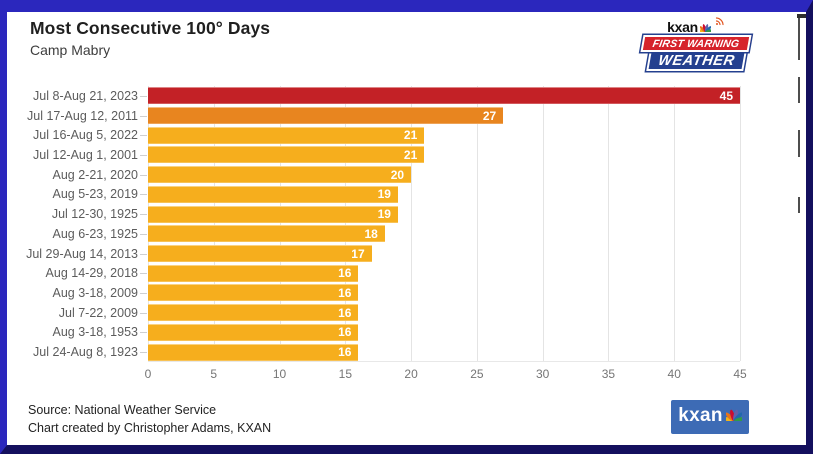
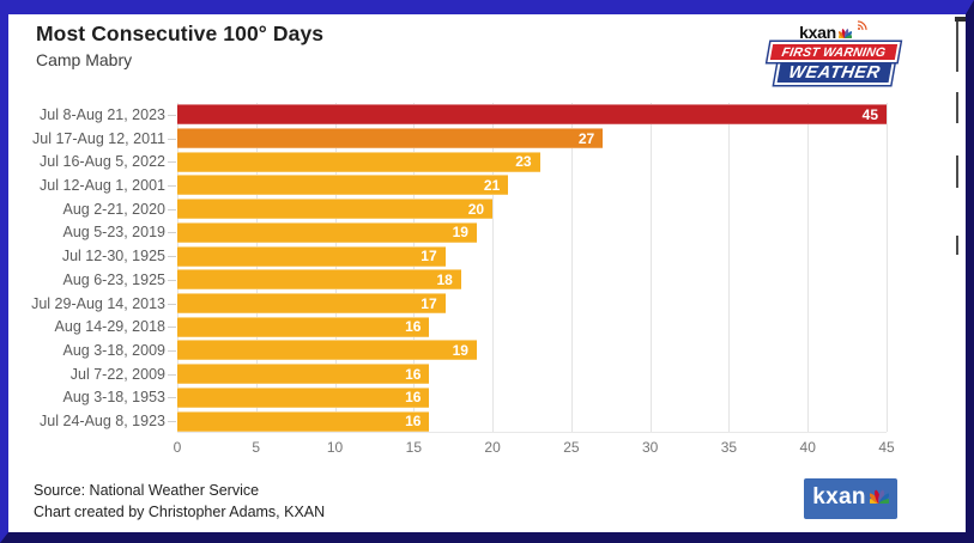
Jul 16-Aug 5, 2022: 21 -> 23
Jul 12-30, 1925: 19 -> 17
Aug 3-18, 2009: 16 -> 19
